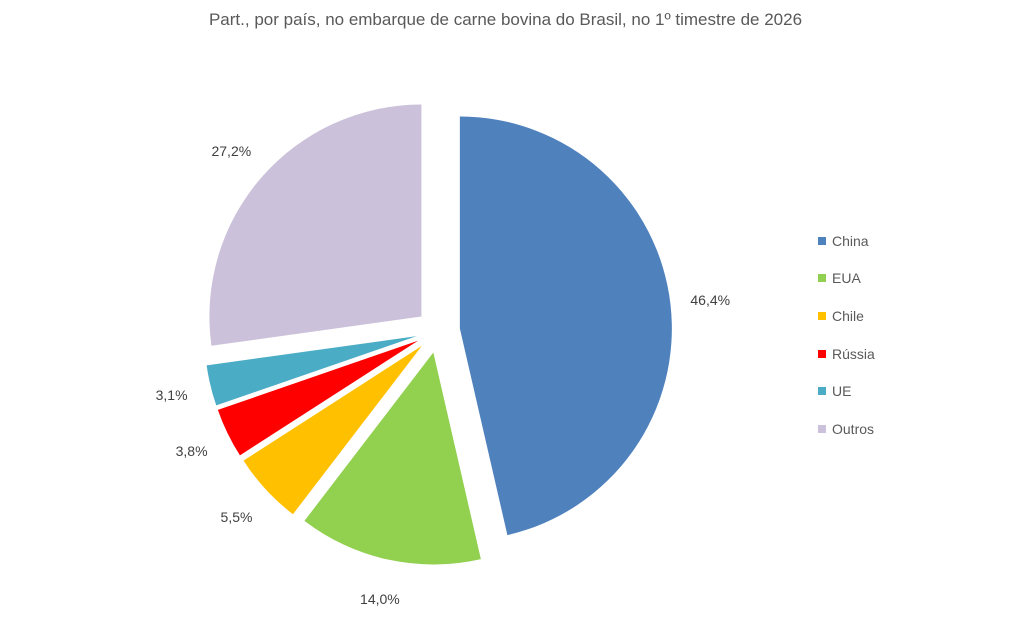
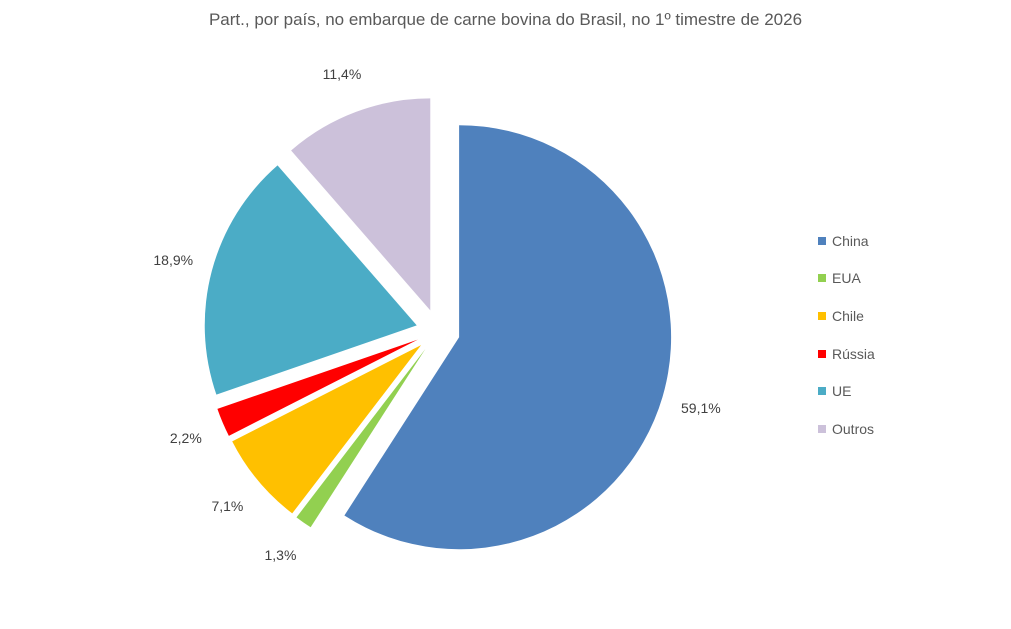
China: 46,4% -> 59,1%
EUA: 14,0% -> 1,3%
Chile: 5,5% -> 7,1%
Rússia: 3,8% -> 2,2%
UE: 3,1% -> 18,9%
Outros: 27,2% -> 11,4%
